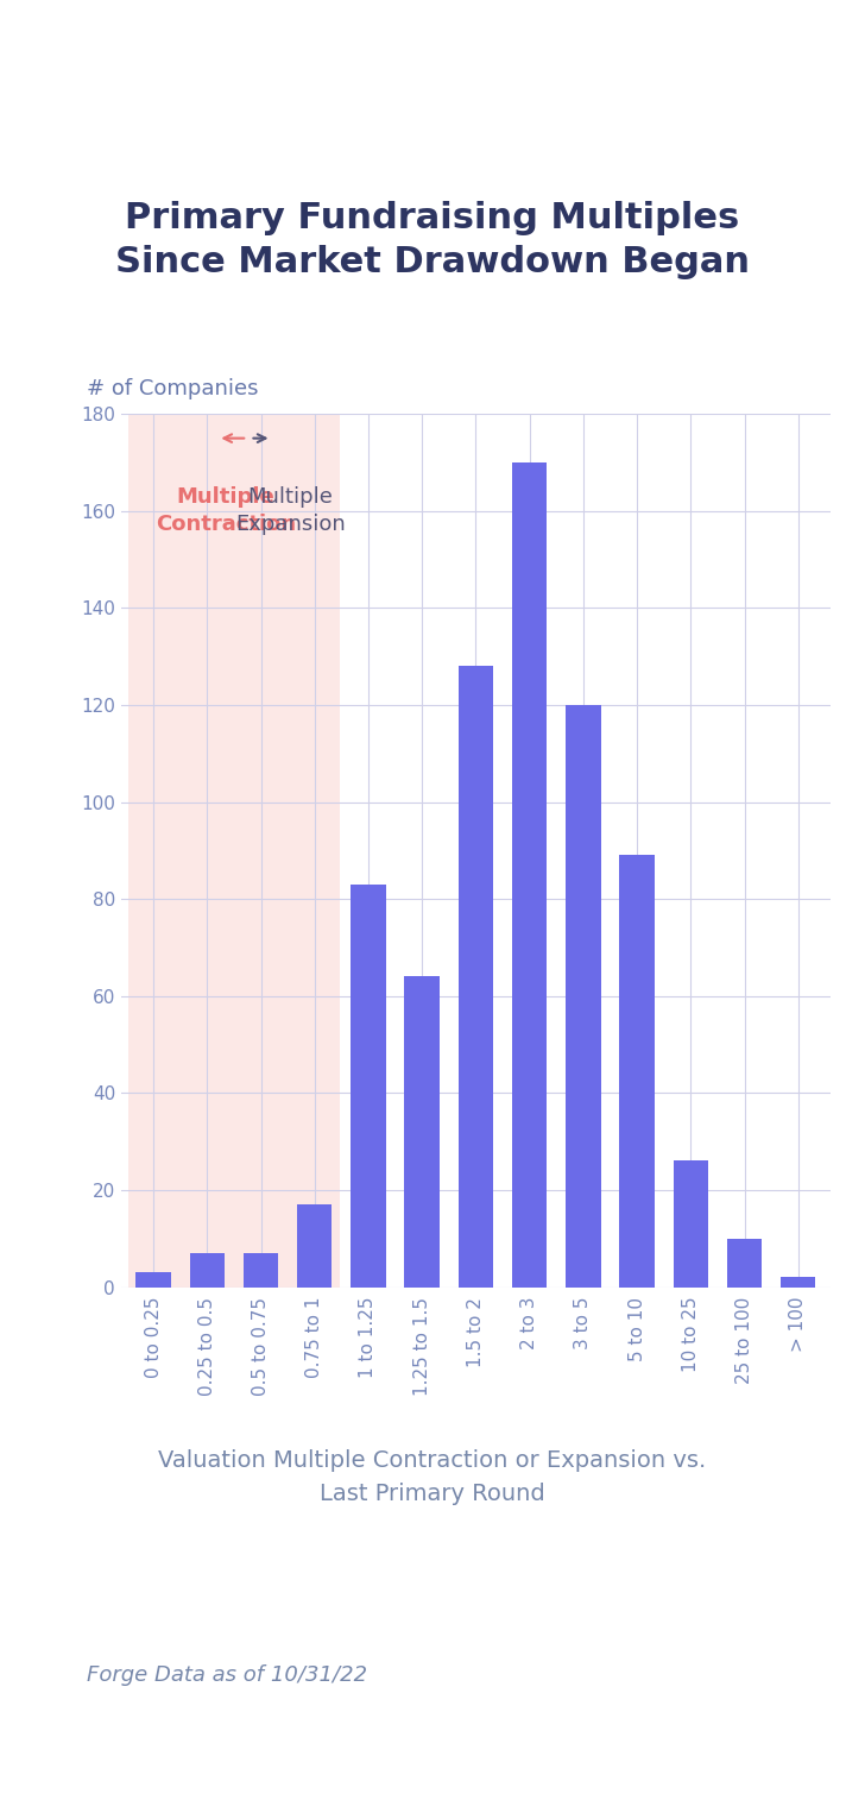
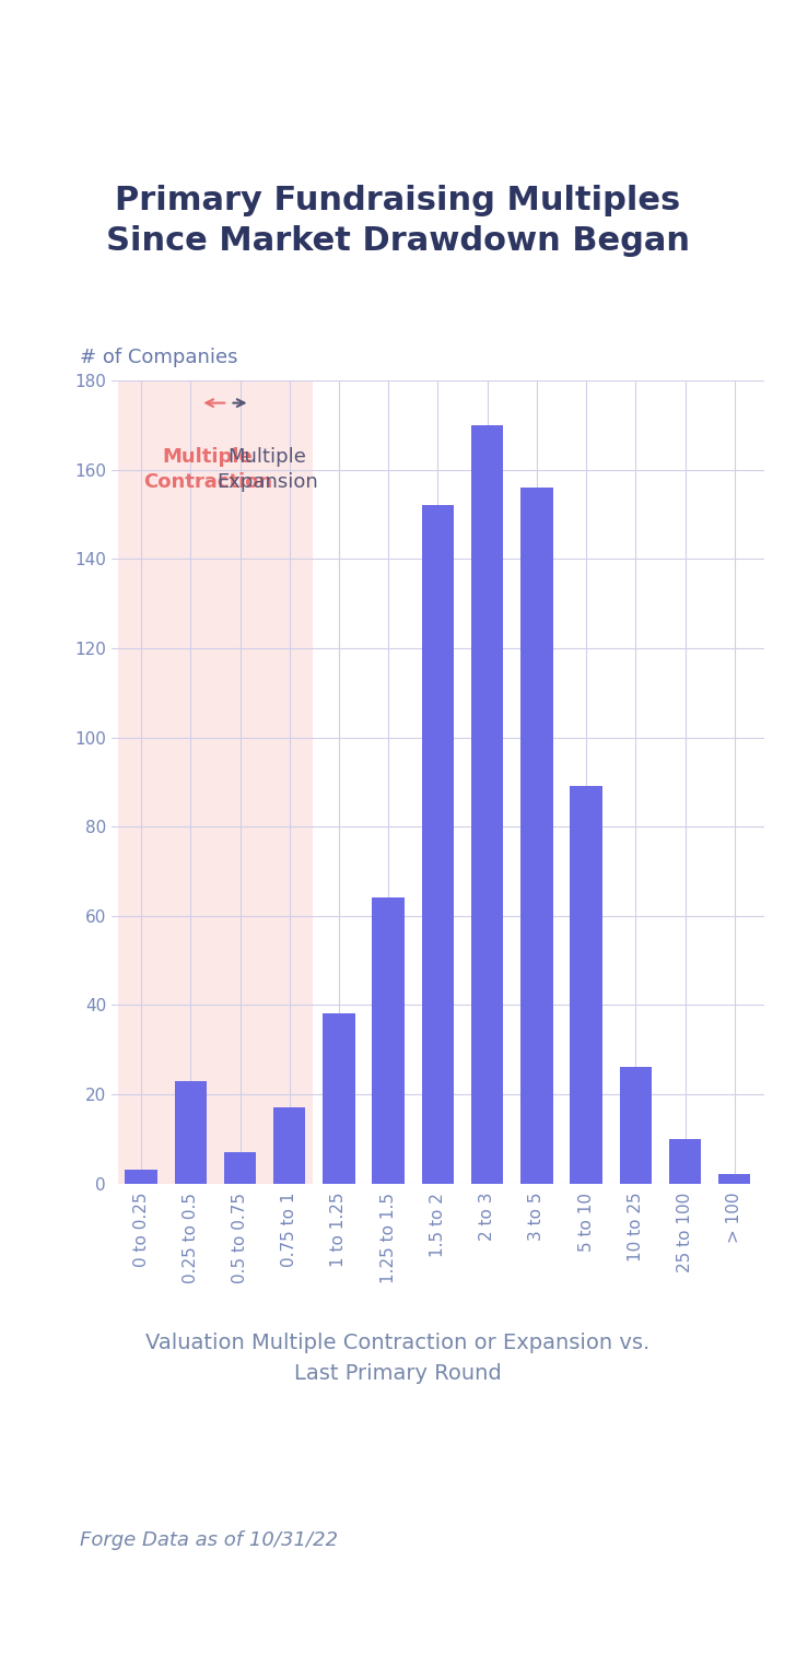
0.25 to 0.5: 7 -> 23
1 to 1.25: 83 -> 38
1.5 to 2: 128 -> 152
3 to 5: 120 -> 156
